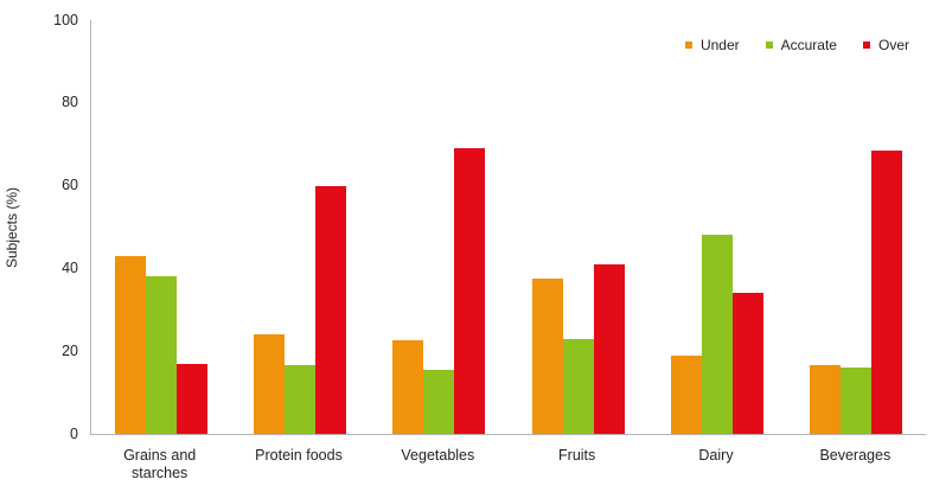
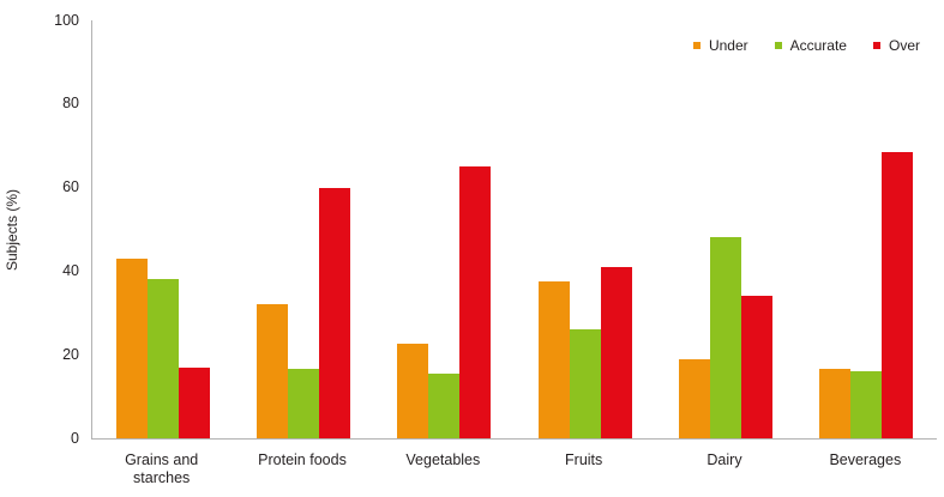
Under/Protein foods: 24 -> 32
Over/Vegetables: 69 -> 65
Accurate/Fruits: 23 -> 26
